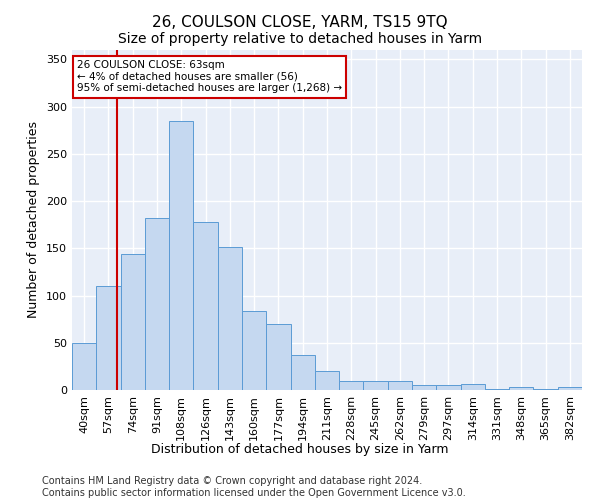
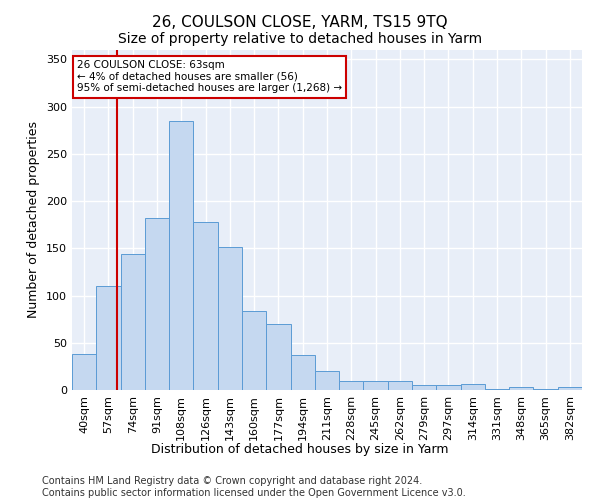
40sqm: 50 -> 38
